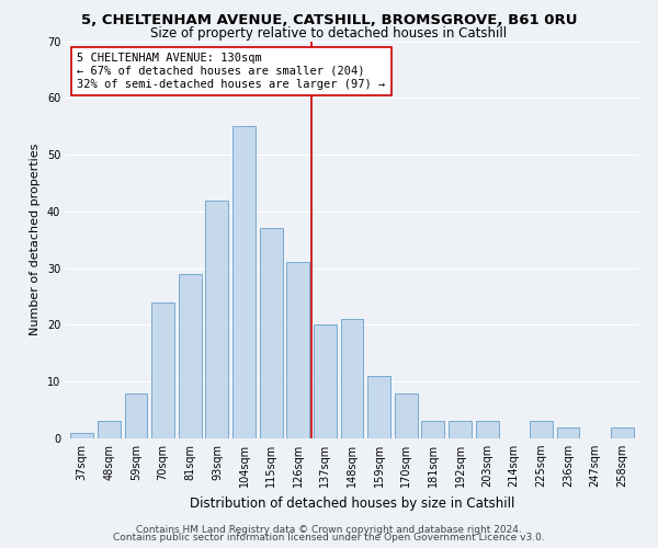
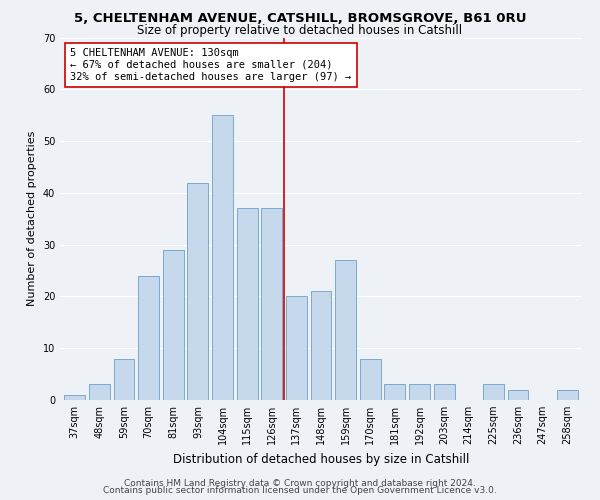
126sqm: 31 -> 37
159sqm: 11 -> 27
